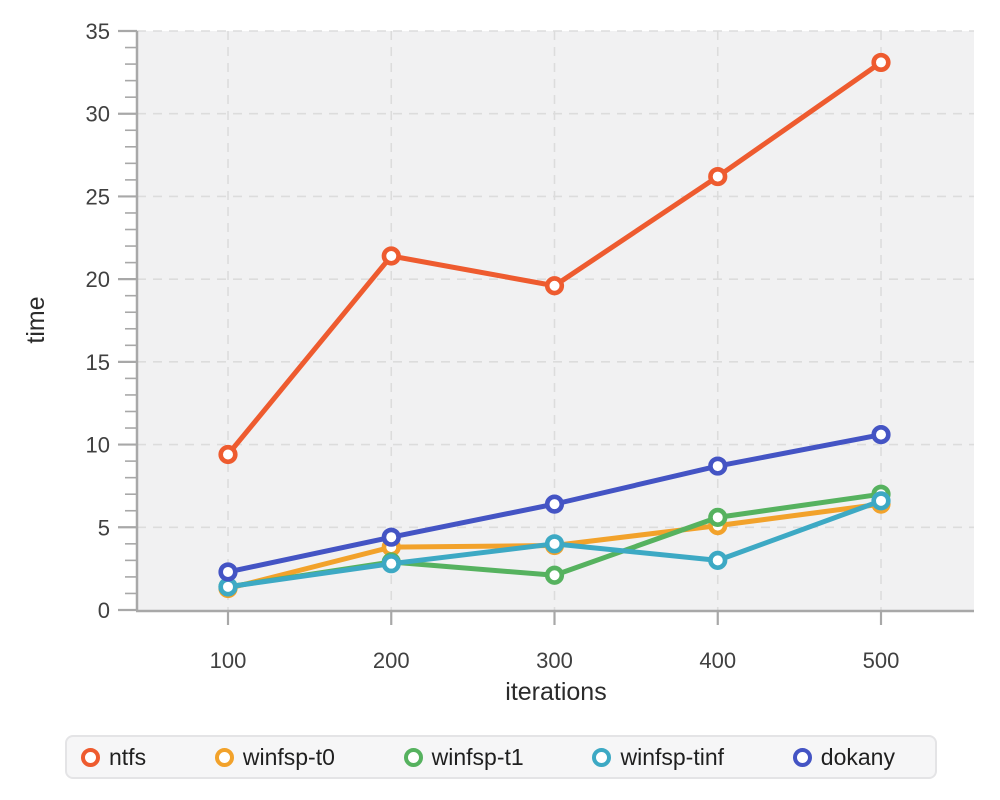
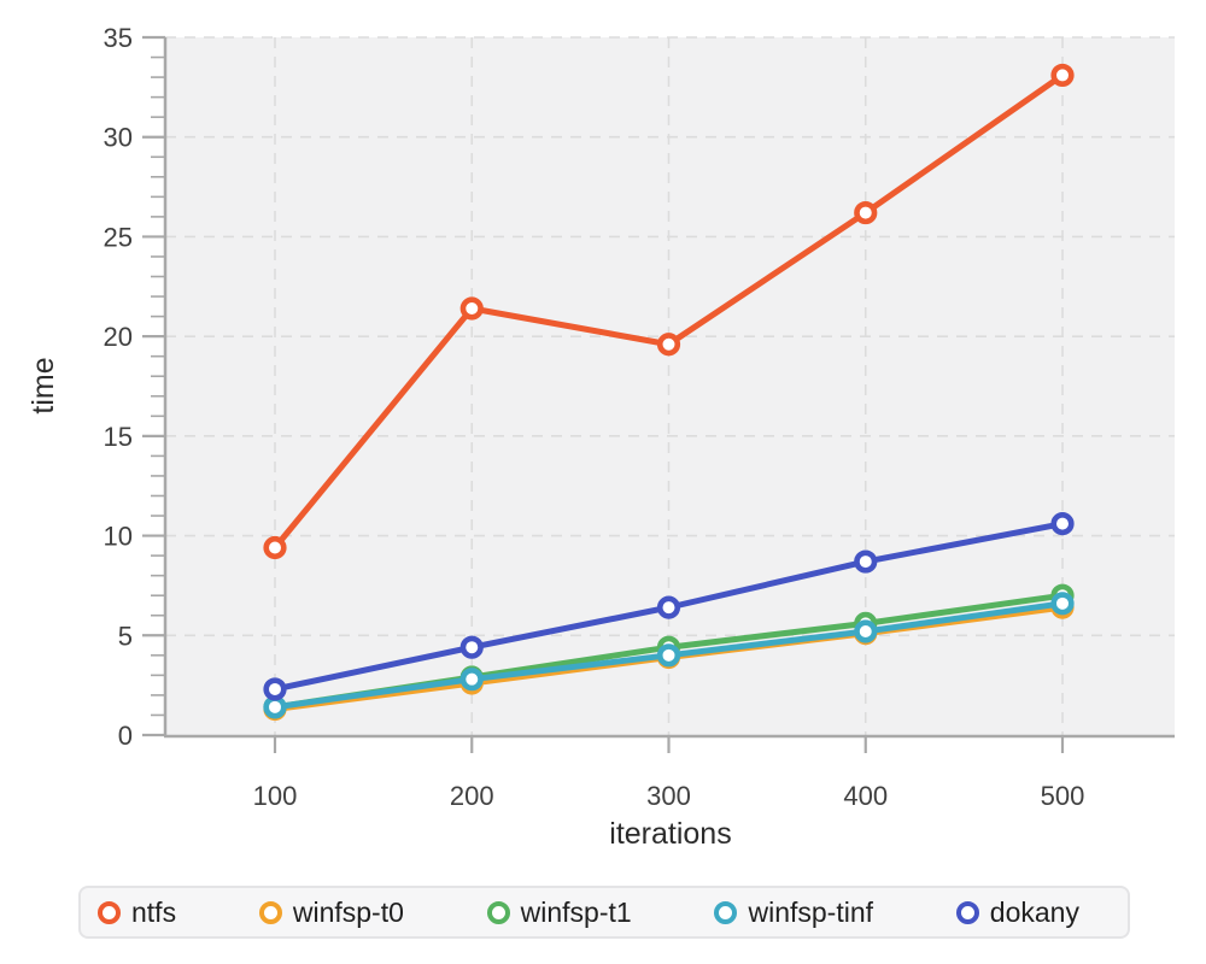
winfsp-t0/200: 3.8 -> 2.6
winfsp-t1/300: 2.1 -> 4.4
winfsp-tinf/400: 3.0 -> 5.2
